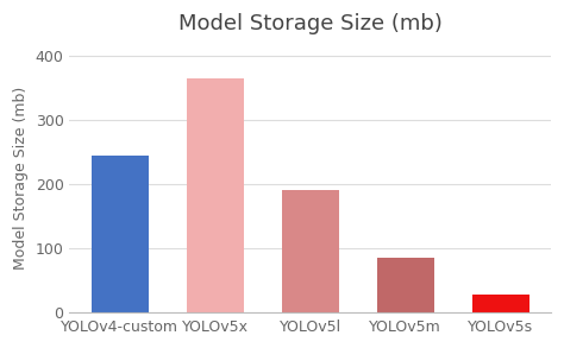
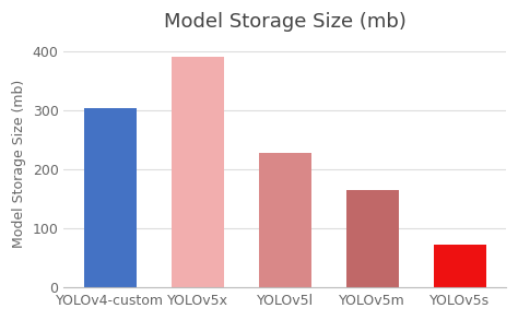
YOLOv4-custom: 245 -> 304
YOLOv5x: 365 -> 390
YOLOv5l: 192 -> 228
YOLOv5m: 85 -> 166
YOLOv5s: 28 -> 72
